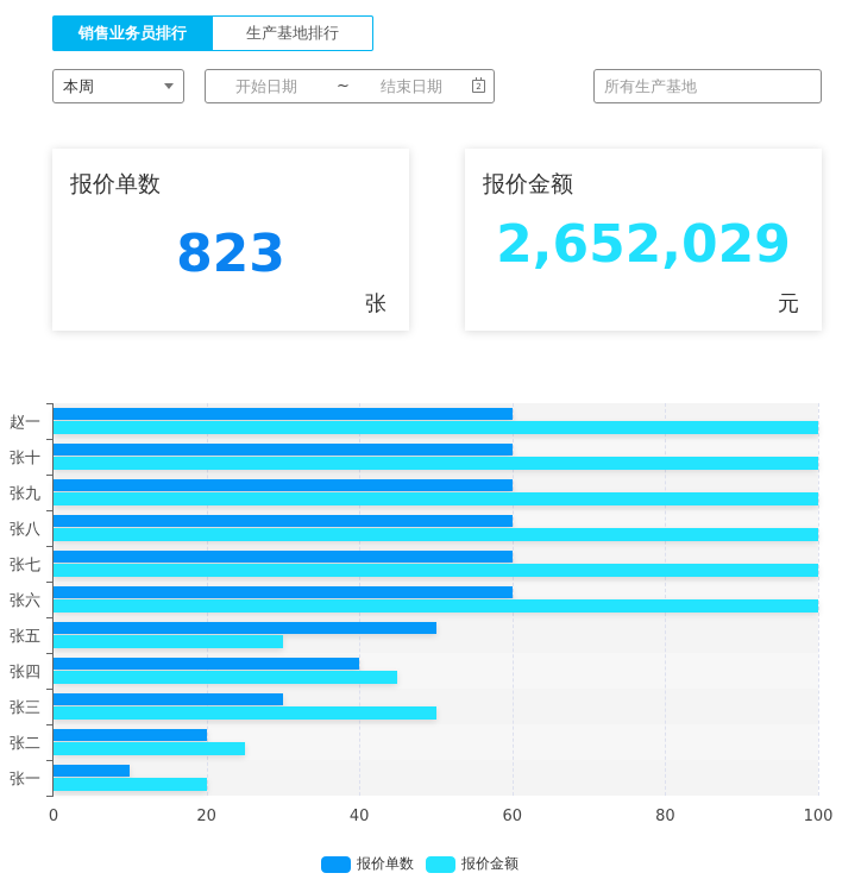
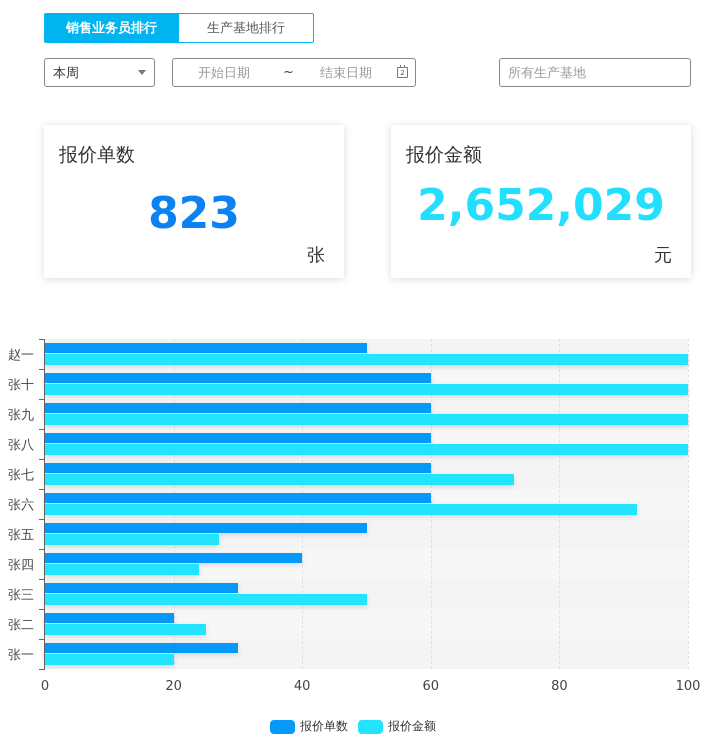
报价单数/赵一: 60 -> 50
报价金额/张七: 100 -> 73
报价金额/张六: 100 -> 92
报价金额/张五: 30 -> 27
报价金额/张四: 45 -> 24
报价单数/张一: 10 -> 30
